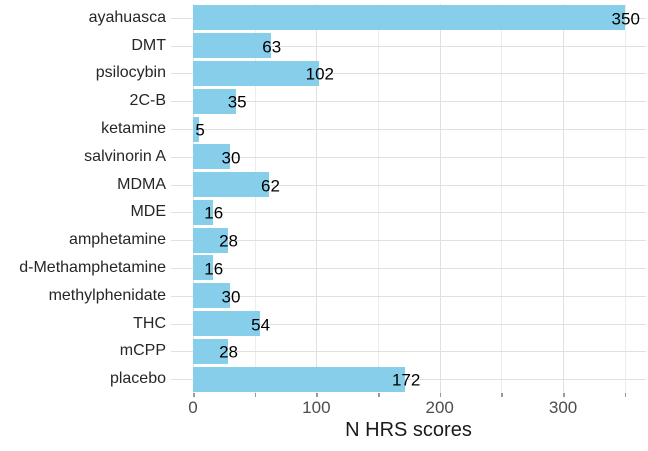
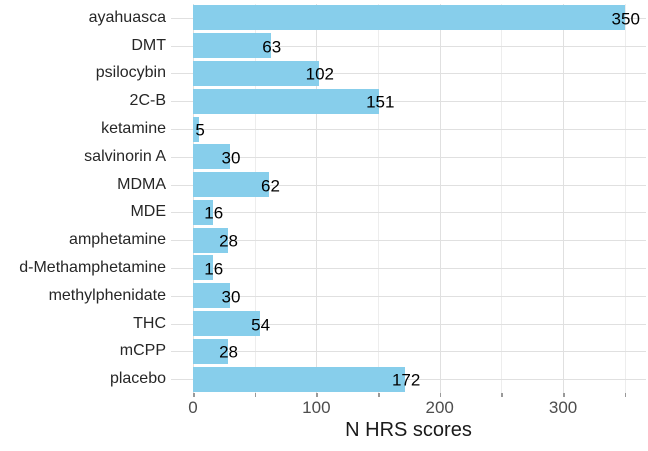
2C-B: 35 -> 151
